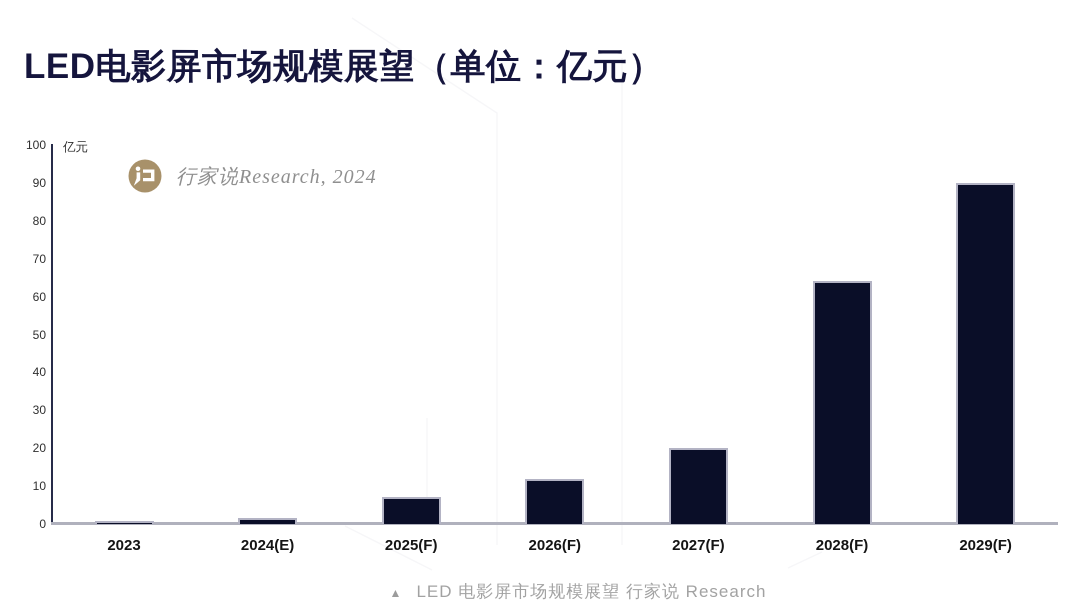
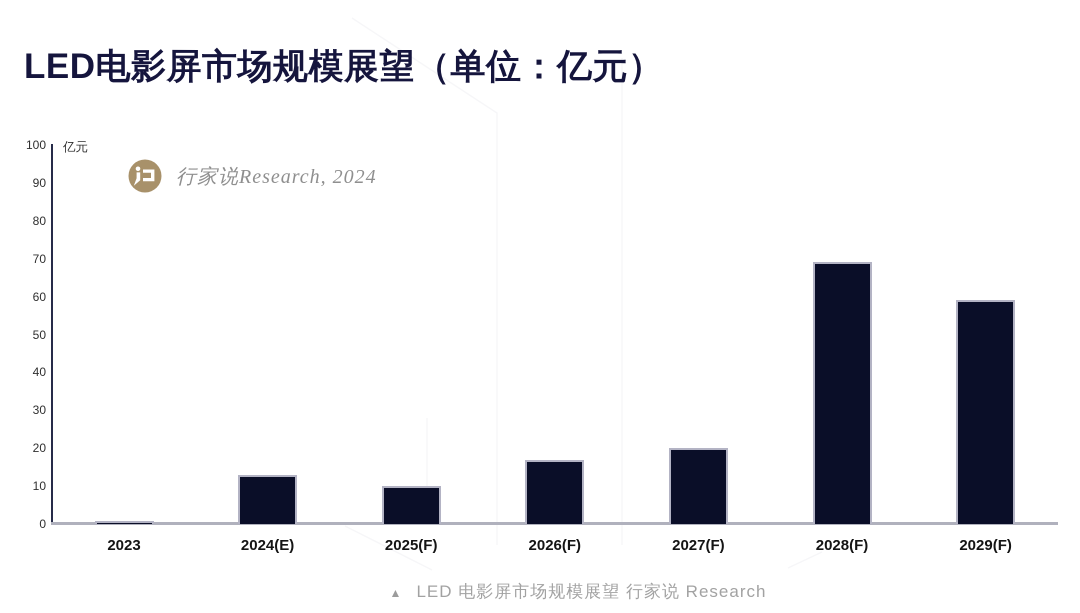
2024(E): 2 -> 13
2025(F): 7 -> 10
2026(F): 12 -> 17
2028(F): 64 -> 69
2029(F): 90 -> 59
